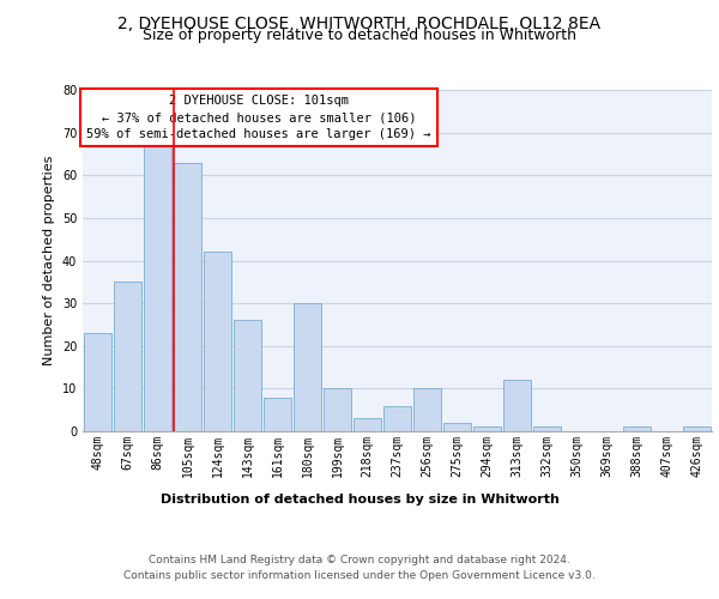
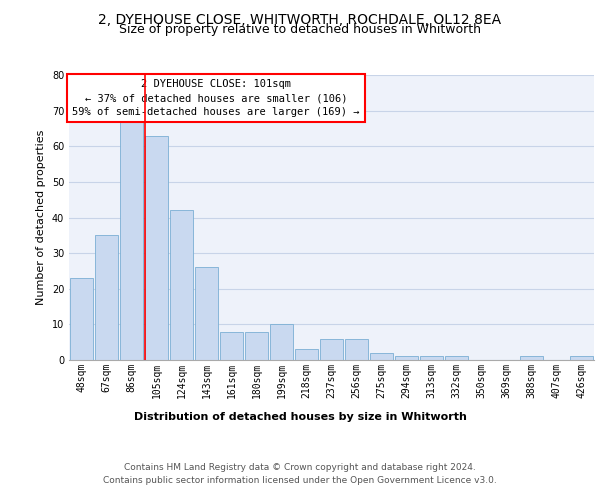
180sqm: 30 -> 8
256sqm: 10 -> 6
313sqm: 12 -> 1
